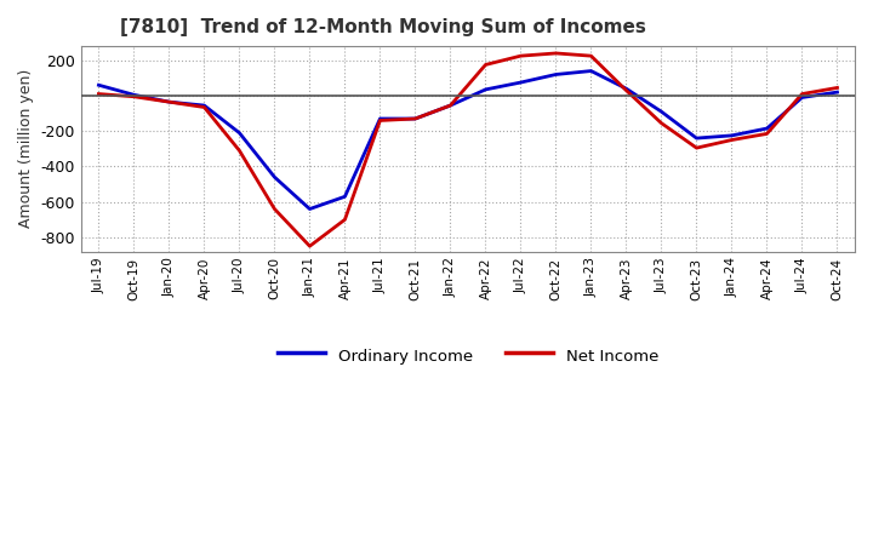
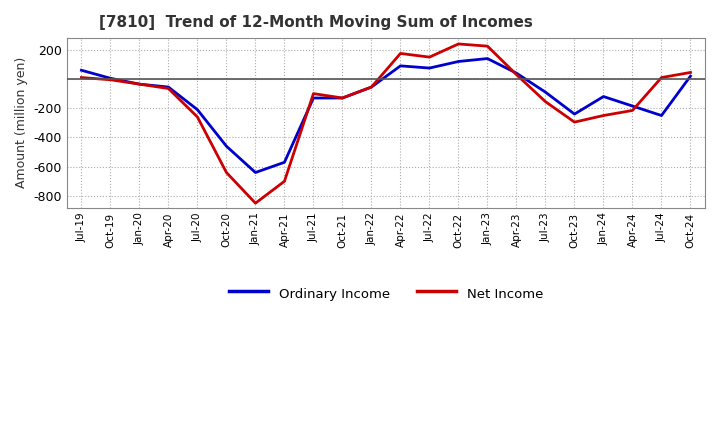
Net Income/Jul-20: -310 -> -260
Net Income/Jul-21: -140 -> -100
Ordinary Income/Apr-22: 40 -> 90
Net Income/Jul-22: 220 -> 150
Ordinary Income/Jan-24: -220 -> -120
Ordinary Income/Jul-24: -10 -> -250
